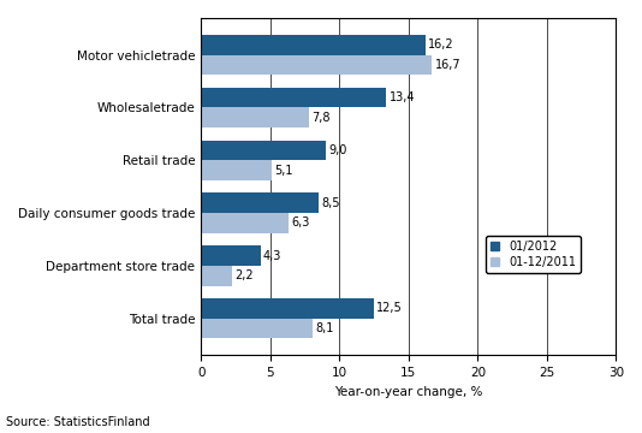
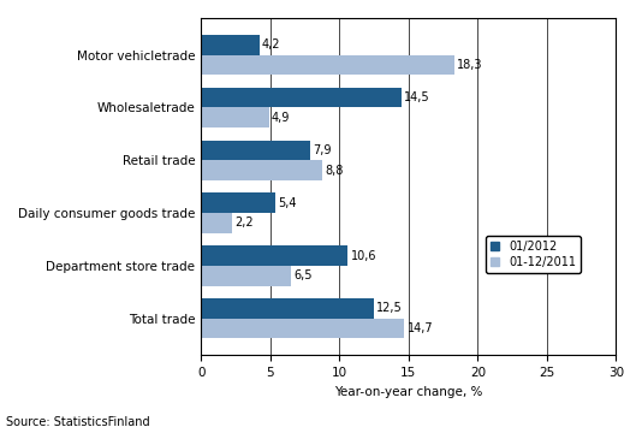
01/2012/Motor vehicletrade: 16,2 -> 4,2
01-12/2011/Motor vehicletrade: 16,7 -> 18,3
01/2012/Wholesaletrade: 13,4 -> 14,5
01-12/2011/Wholesaletrade: 7,8 -> 4,9
01/2012/Retail trade: 9,0 -> 7,9
01-12/2011/Retail trade: 5,1 -> 8,8
01/2012/Daily consumer goods trade: 8,5 -> 5,4
01-12/2011/Daily consumer goods trade: 6,3 -> 2,2
01/2012/Department store trade: 4,3 -> 10,6
01-12/2011/Department store trade: 2,2 -> 6,5
01-12/2011/Total trade: 8,1 -> 14,7
